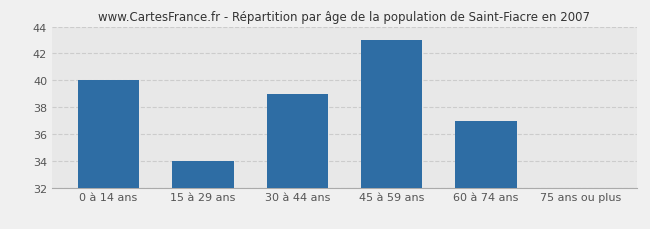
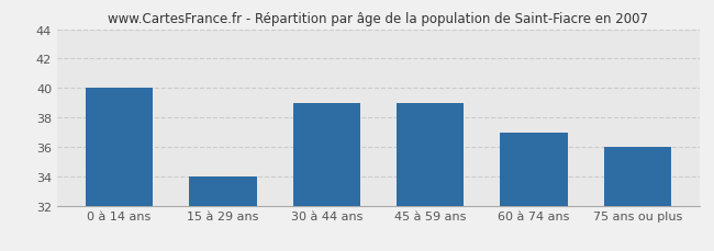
45 à 59 ans: 43 -> 39
75 ans ou plus: 32 -> 36
